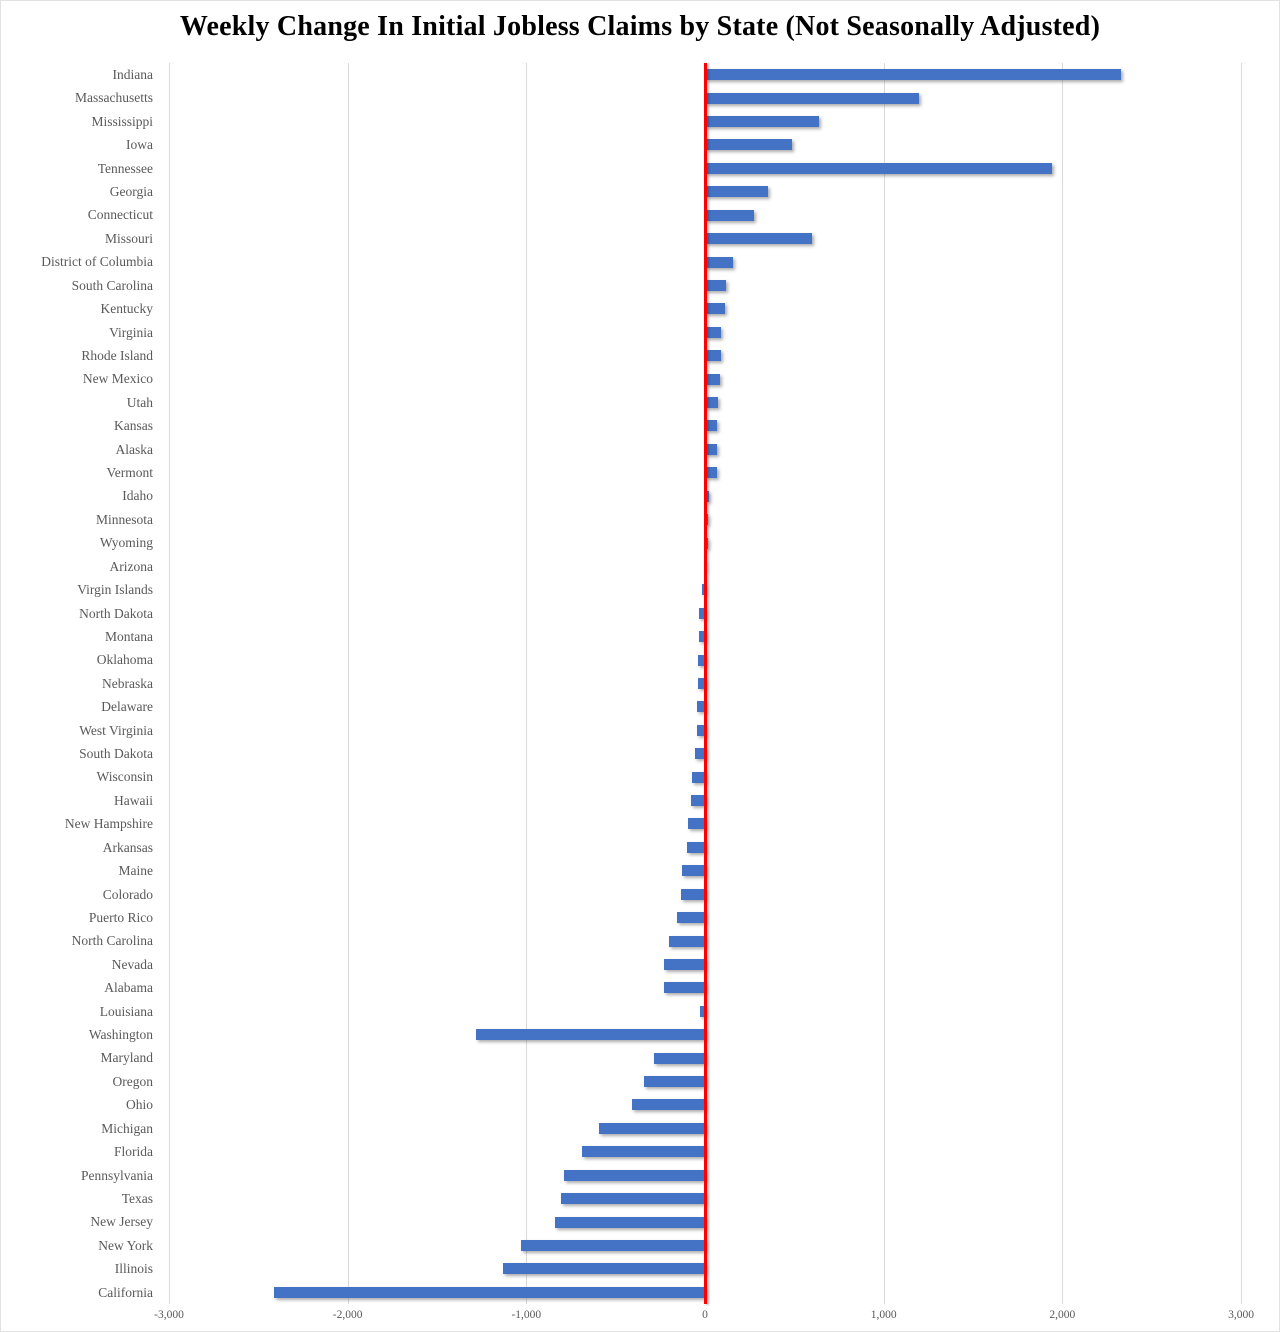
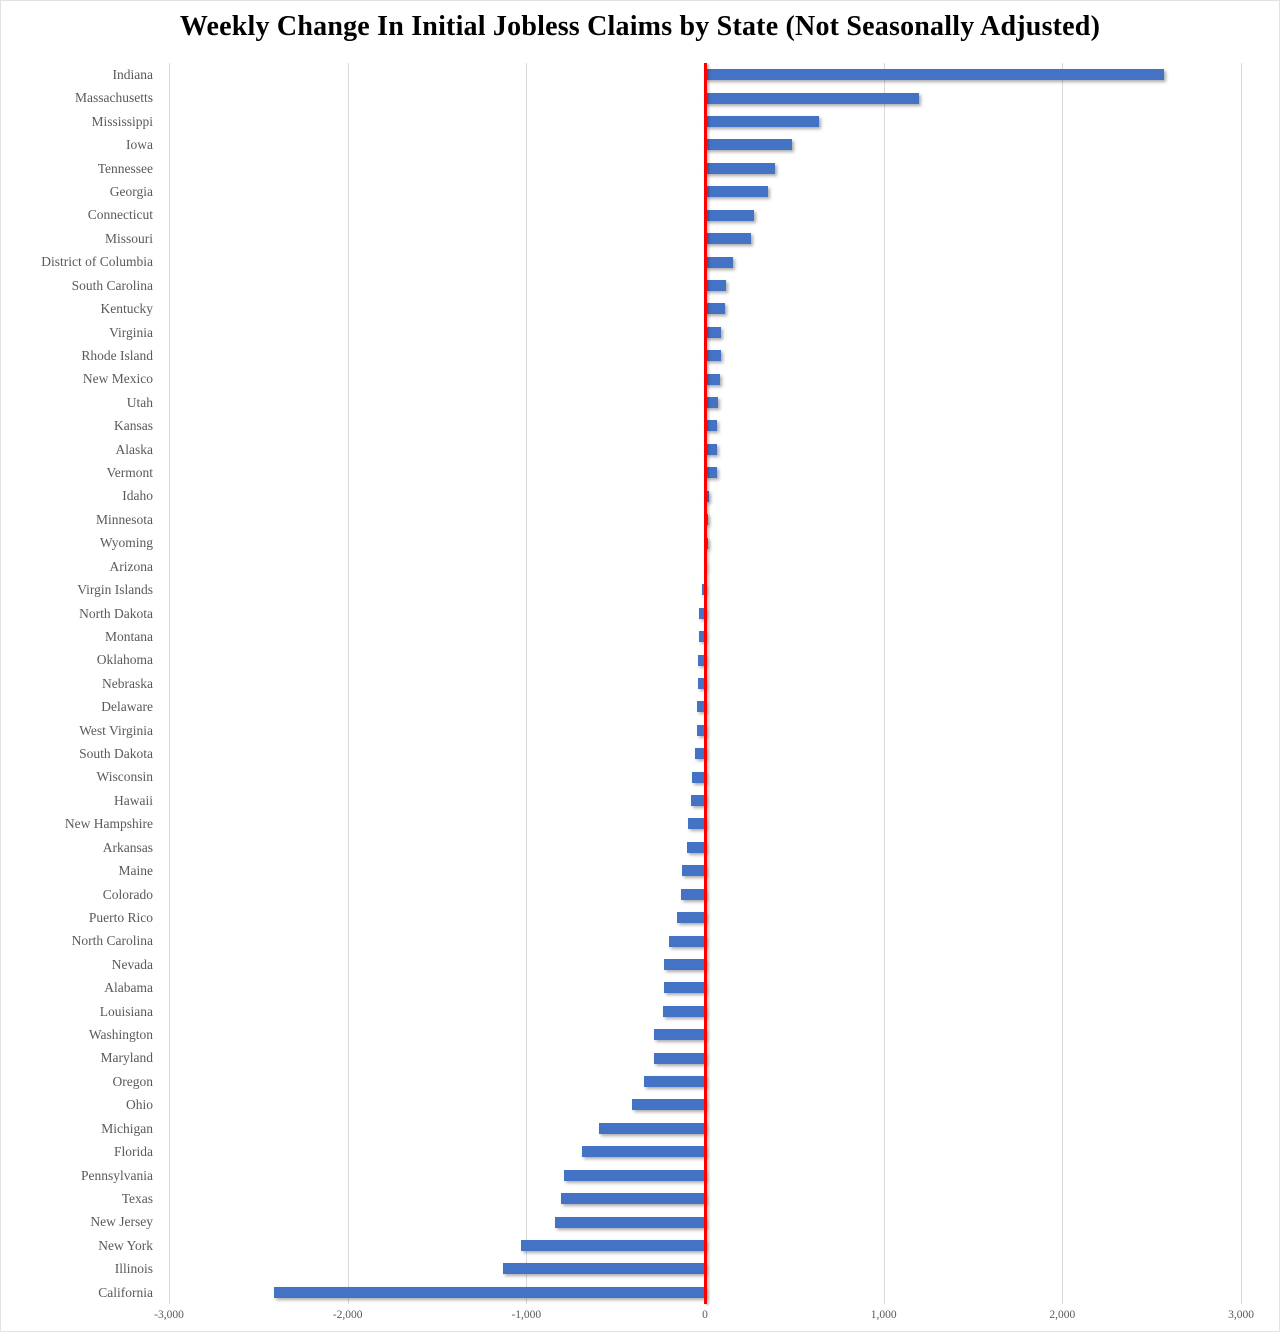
Indiana: 2330 -> 2570
Tennessee: 1940 -> 390
Missouri: 600 -> 260
Louisiana: -30 -> -240
Washington: -1280 -> -280
